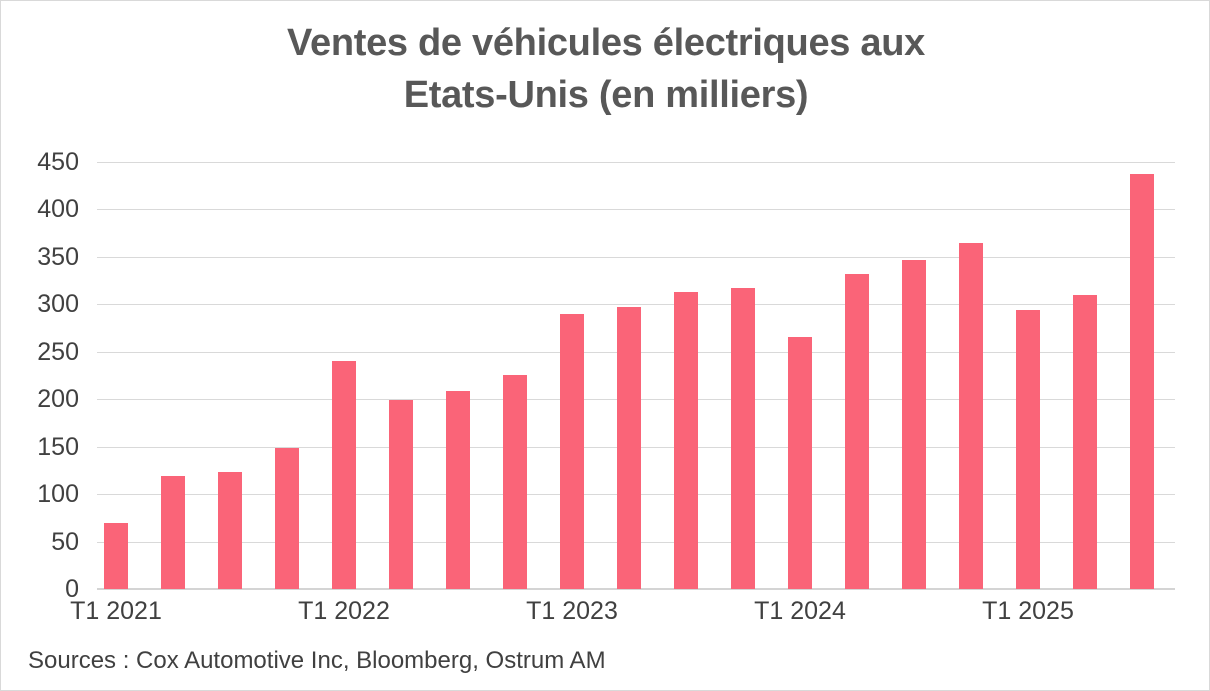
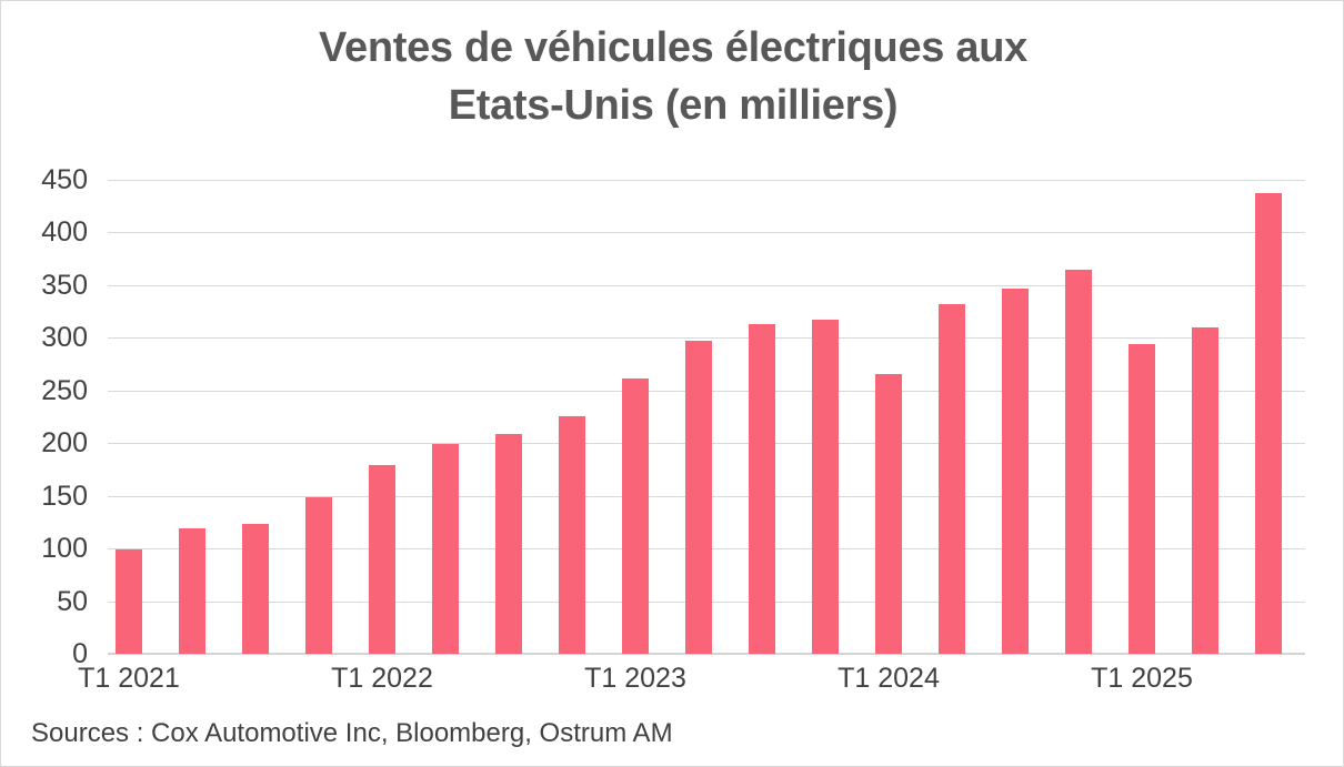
T1 2021: 70 -> 100
T1 2022: 240 -> 180
T1 2023: 290 -> 260
